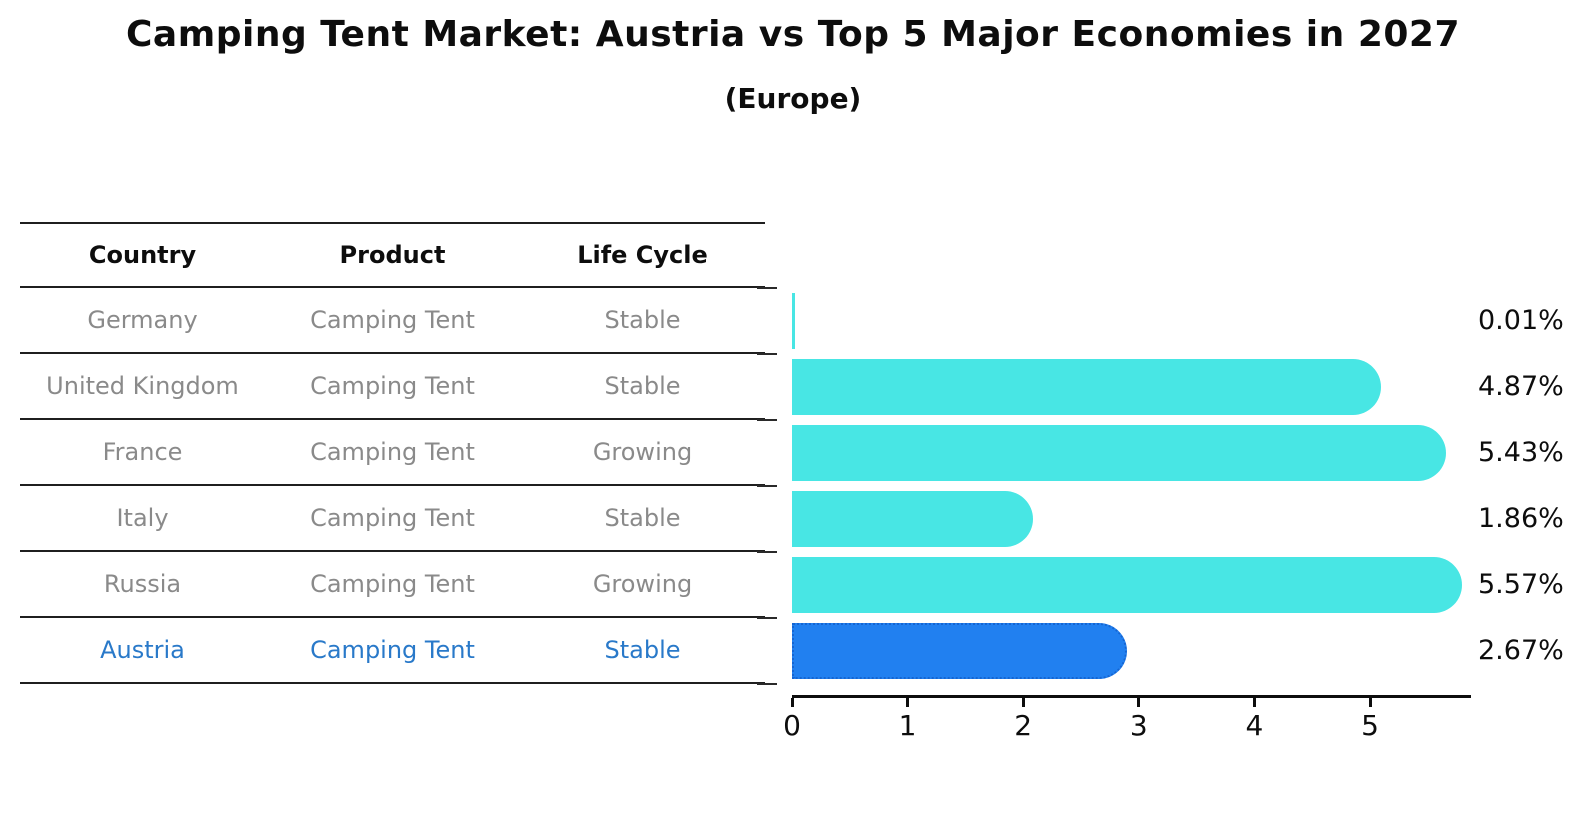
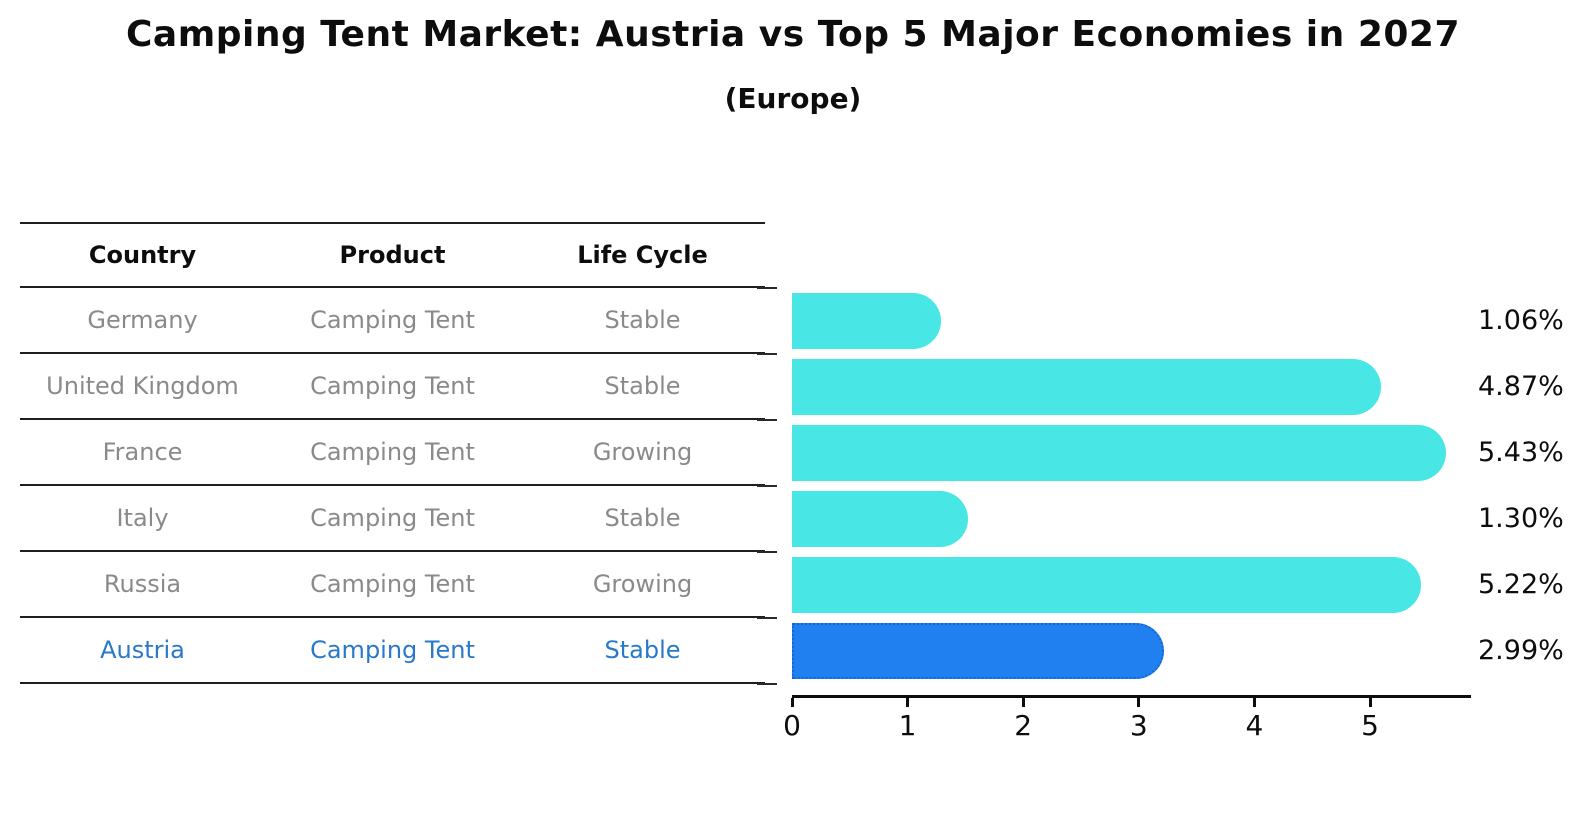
Germany: 0.01% -> 1.06%
Italy: 1.86% -> 1.30%
Russia: 5.57% -> 5.22%
Austria: 2.67% -> 2.99%
